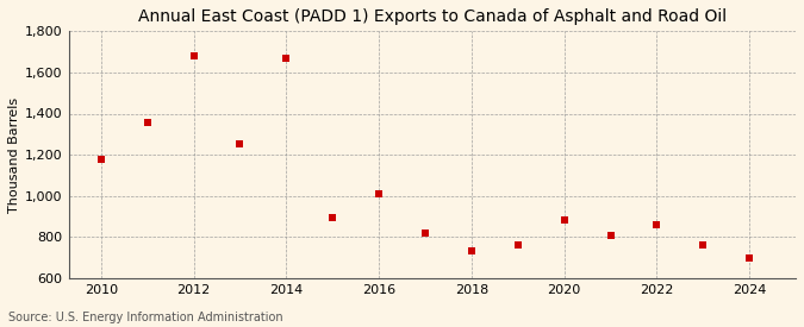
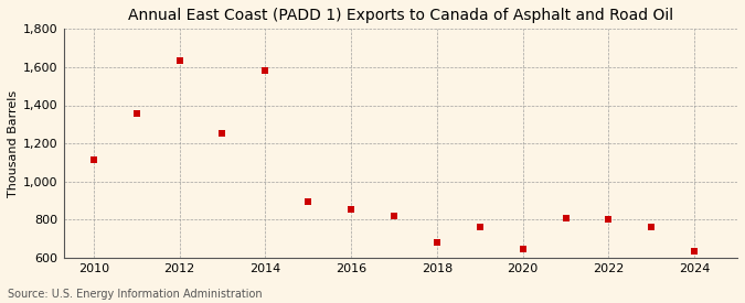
2010: 1,180 -> 1,120
2012: 1,680 -> 1,640
2014: 1,670 -> 1,580
2016: 1,010 -> 860
2018: 730 -> 680
2020: 880 -> 640
2022: 860 -> 800
2024: 700 -> 640
